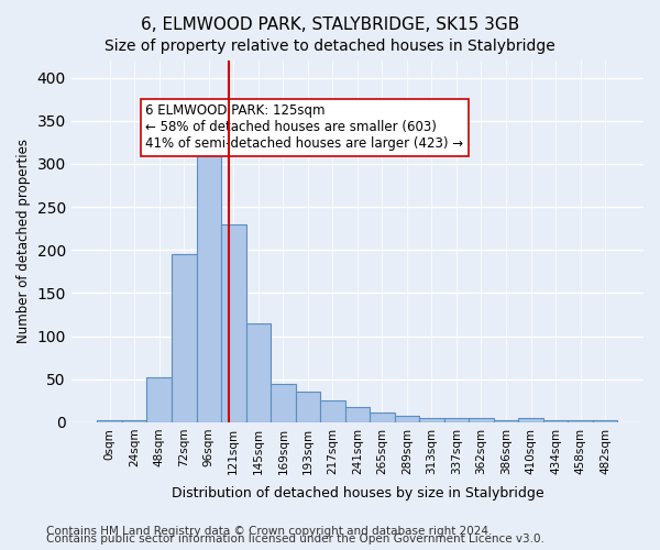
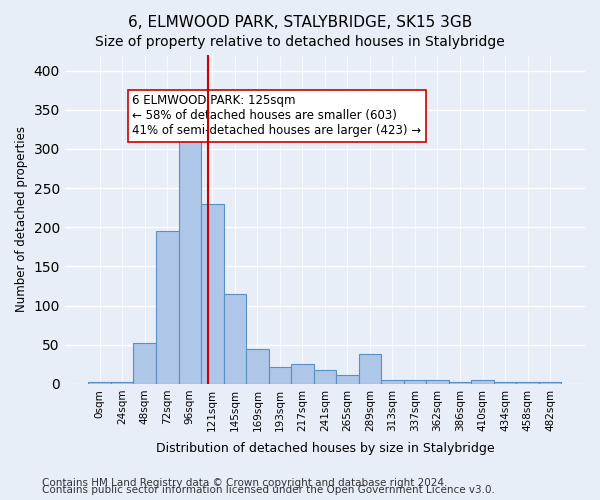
193sqm: 35 -> 22
289sqm: 7 -> 38
